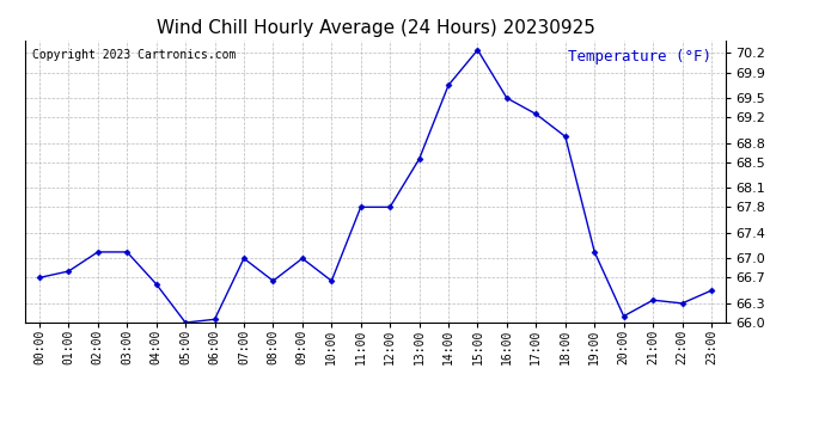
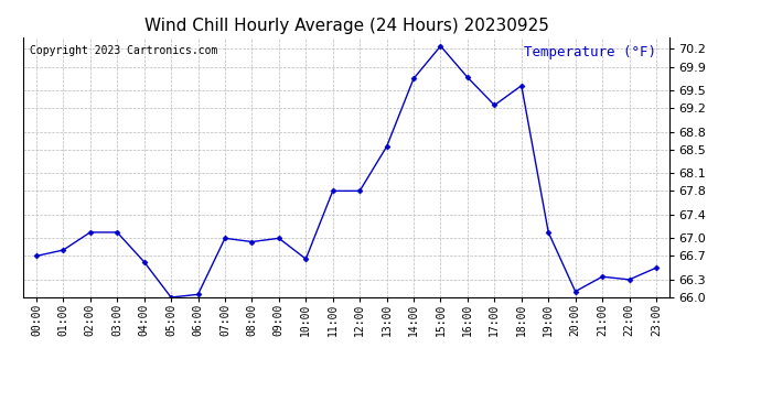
08:00: 66.65 -> 66.94
16:00: 69.50 -> 69.72
18:00: 68.90 -> 69.58
